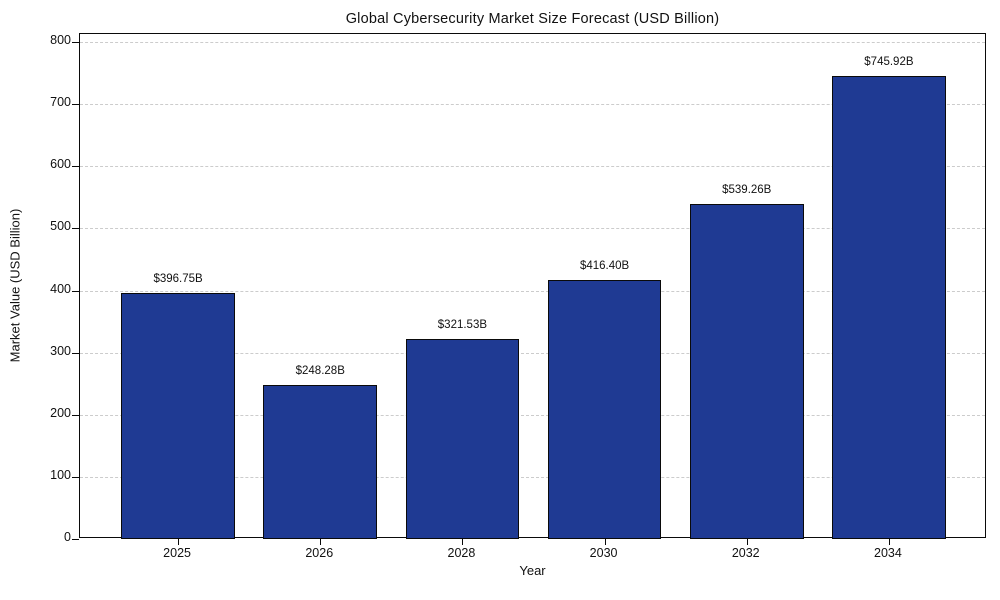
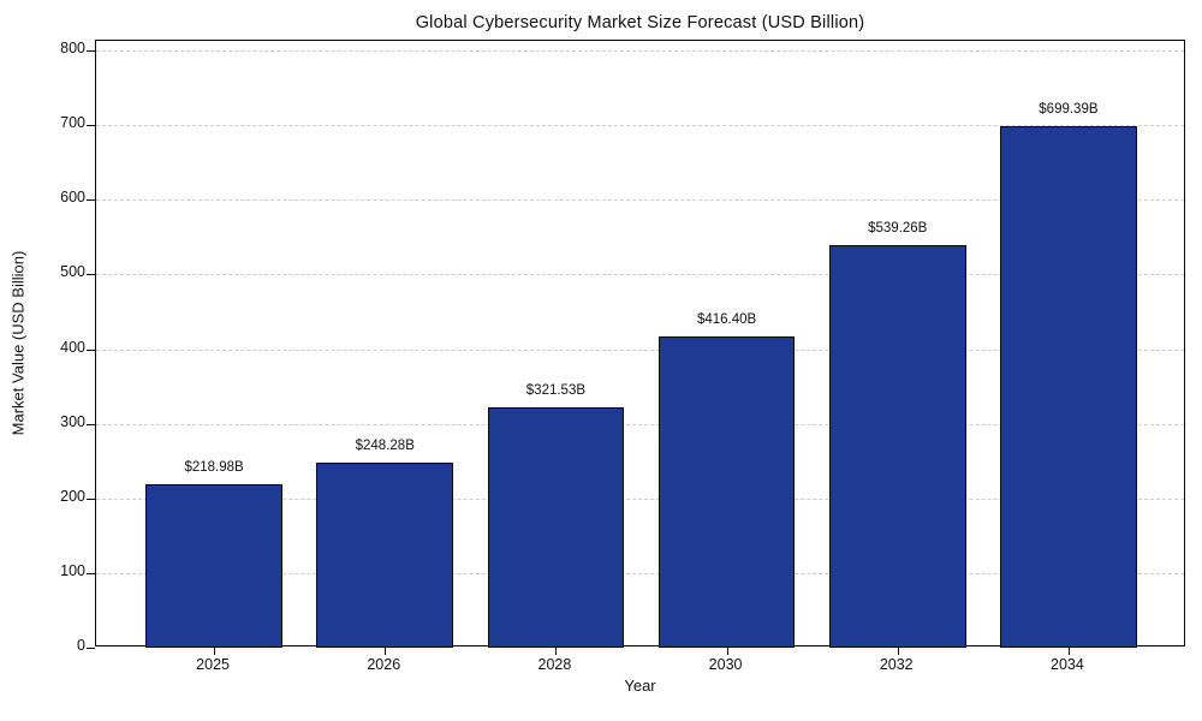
2025: $396.75B -> $218.98B
2034: $745.92B -> $699.39B
